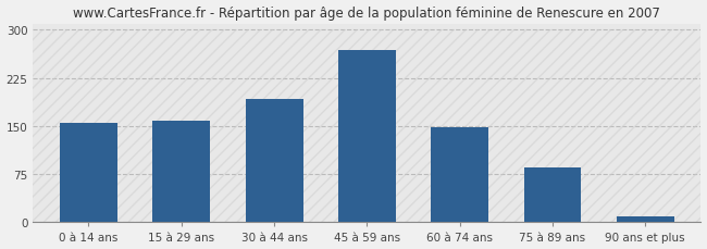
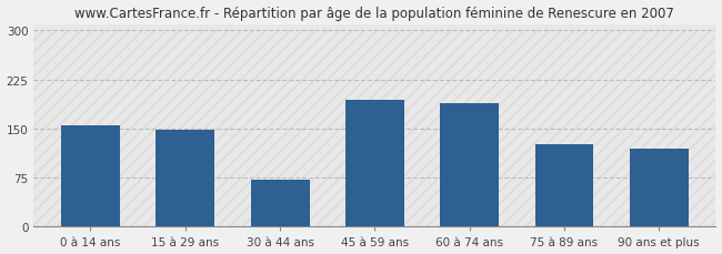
15 à 29 ans: 158 -> 148
30 à 44 ans: 193 -> 72
45 à 59 ans: 268 -> 194
60 à 74 ans: 148 -> 188
75 à 89 ans: 85 -> 126
90 ans et plus: 10 -> 120
